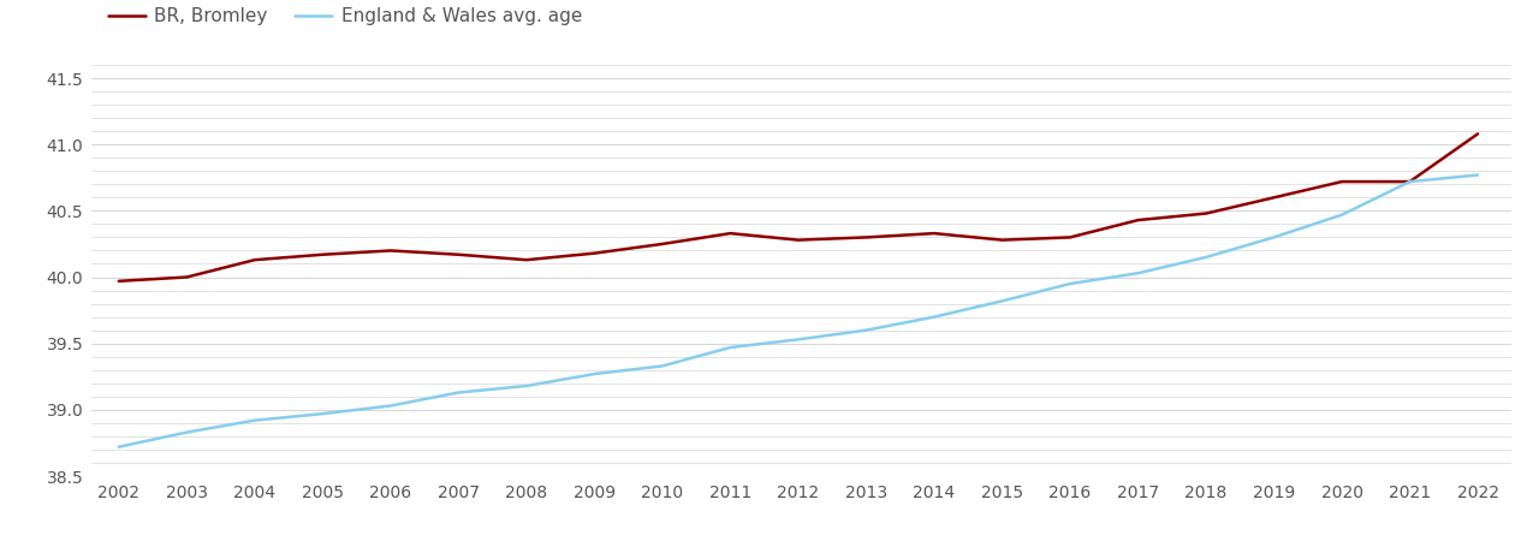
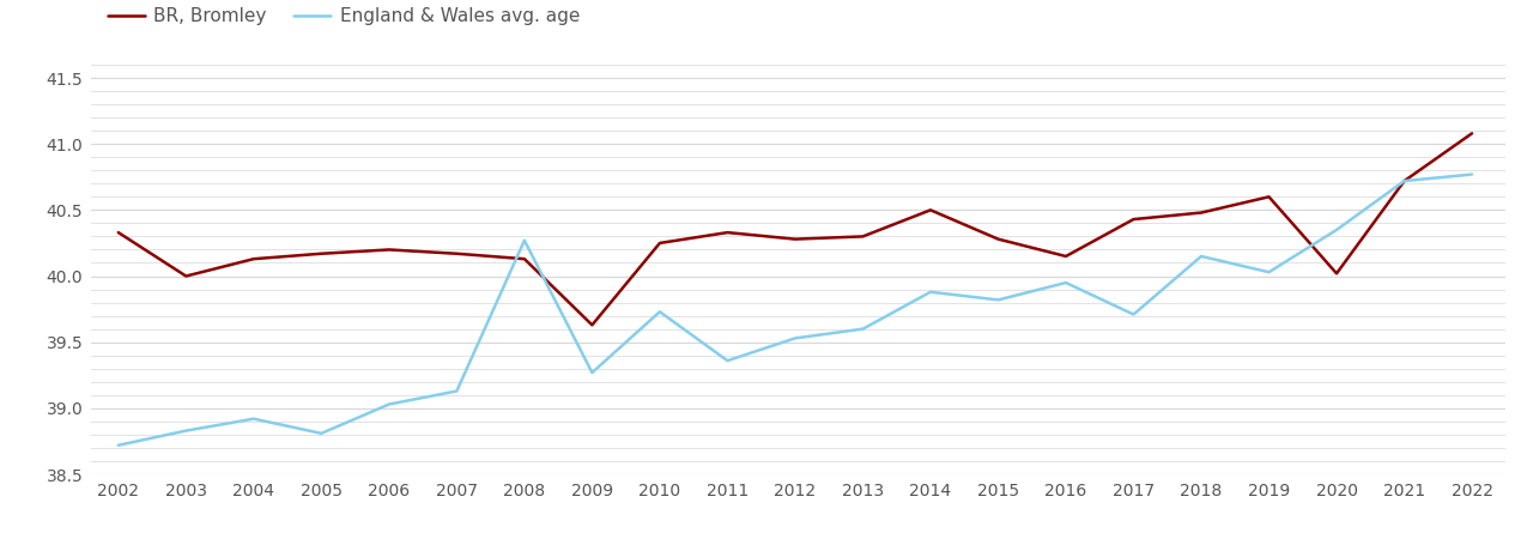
BR, Bromley/2002: 39.97 -> 40.33
England & Wales avg. age/2005: 38.97 -> 38.81
England & Wales avg. age/2008: 39.18 -> 40.27
BR, Bromley/2009: 40.18 -> 39.63
England & Wales avg. age/2010: 39.33 -> 39.73
England & Wales avg. age/2011: 39.47 -> 39.36
BR, Bromley/2014: 40.33 -> 40.50
England & Wales avg. age/2014: 39.70 -> 39.88
BR, Bromley/2016: 40.30 -> 40.15
England & Wales avg. age/2017: 40.03 -> 39.71
England & Wales avg. age/2019: 40.30 -> 40.03
BR, Bromley/2020: 40.72 -> 40.02
England & Wales avg. age/2020: 40.47 -> 40.35
